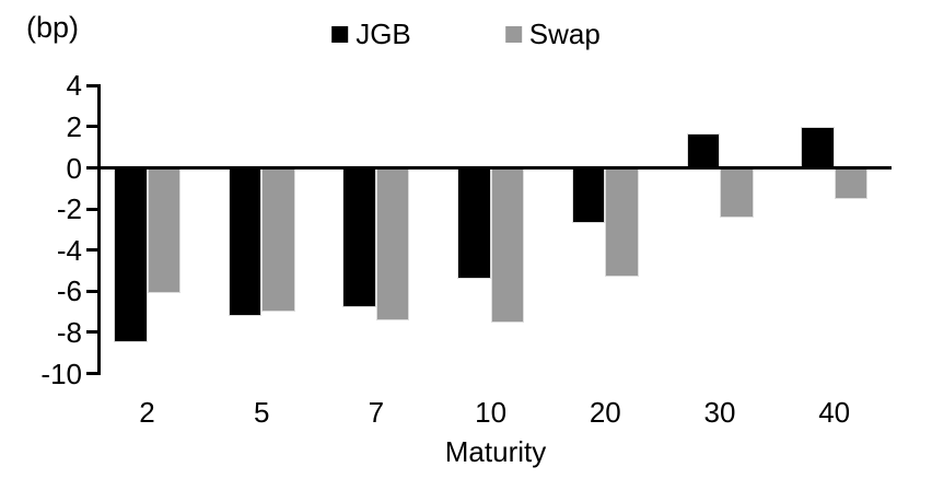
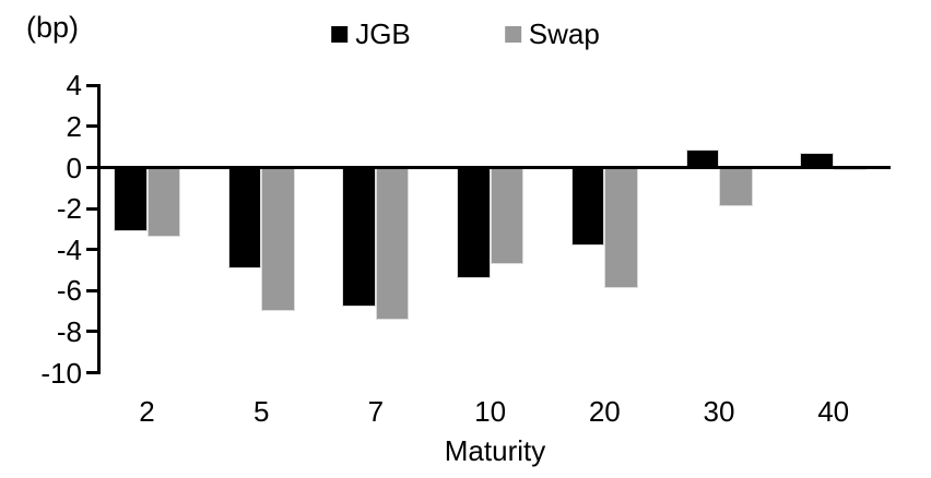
JGB/2: -8.5 -> -3.1
Swap/2: -6.1 -> -3.4
JGB/5: -7.2 -> -4.9
Swap/10: -7.5 -> -4.7
JGB/20: -2.7 -> -3.8
Swap/20: -5.3 -> -5.9
JGB/30: 1.7 -> 0.9
Swap/30: -2.4 -> -1.9
JGB/40: 2.0 -> 0.7
Swap/40: -1.5 -> -0.1
